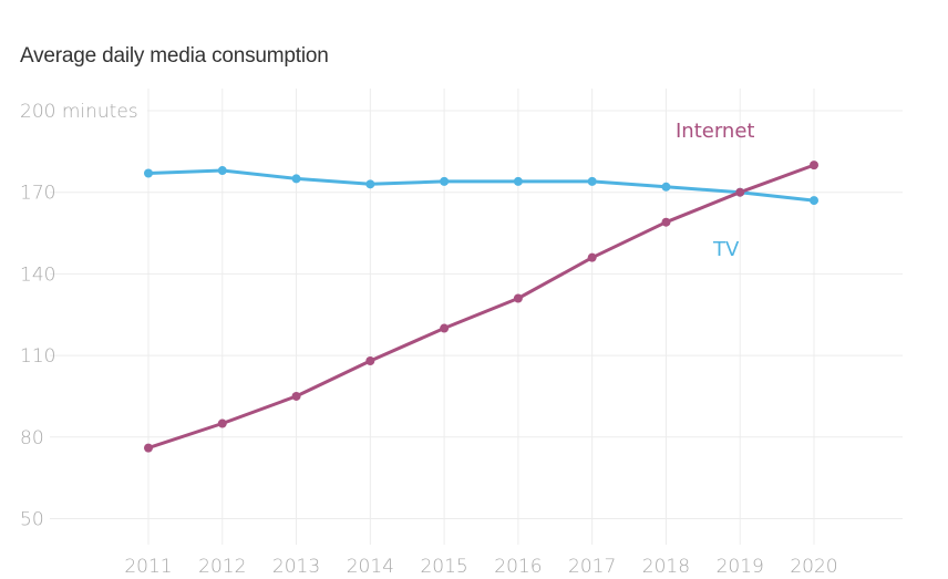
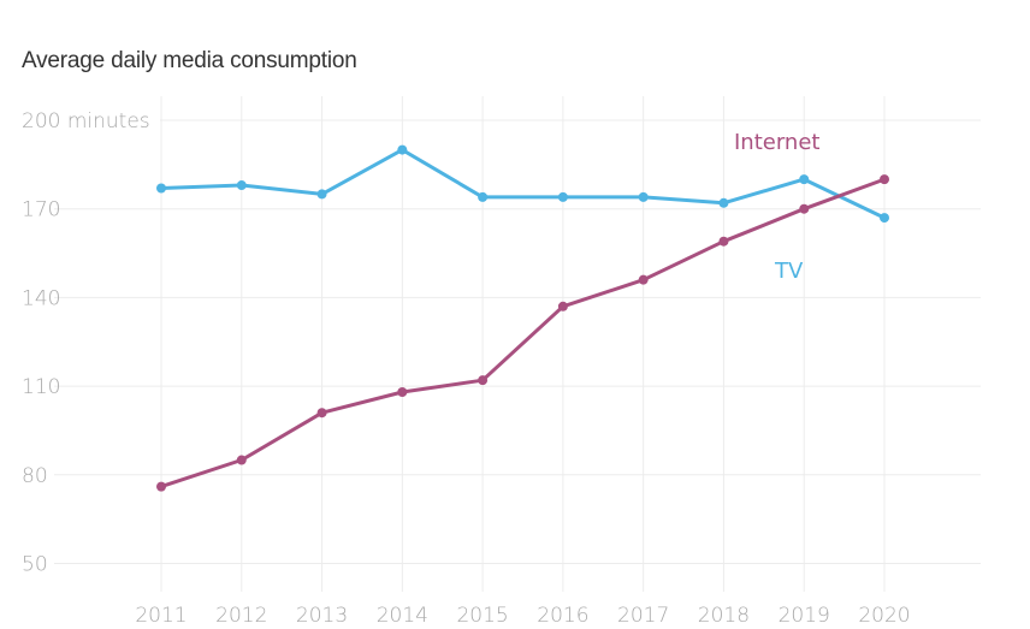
Internet/2013: 95 -> 101
TV/2014: 173 -> 190
Internet/2015: 120 -> 112
Internet/2016: 131 -> 137
TV/2019: 170 -> 180
